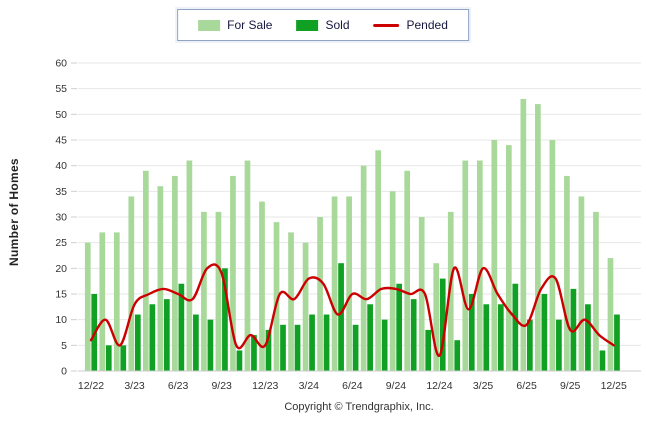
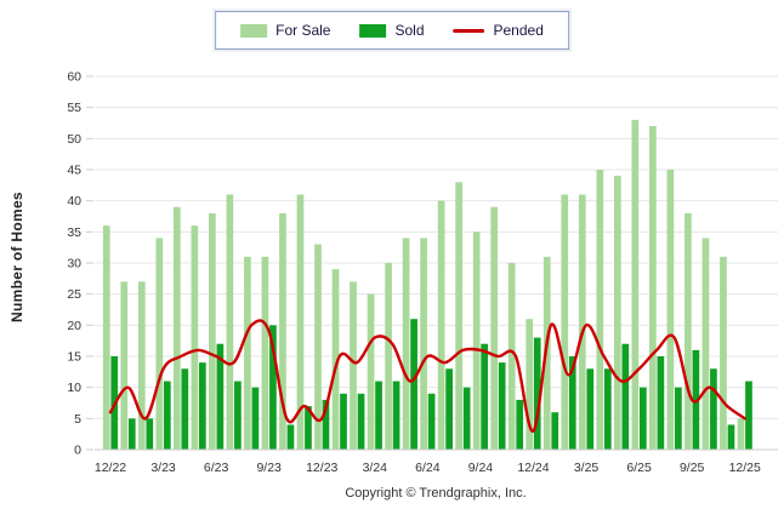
For Sale/12/22: 25 -> 36
Pended/6/25: 9 -> 13
For Sale/12/25: 22 -> 5
